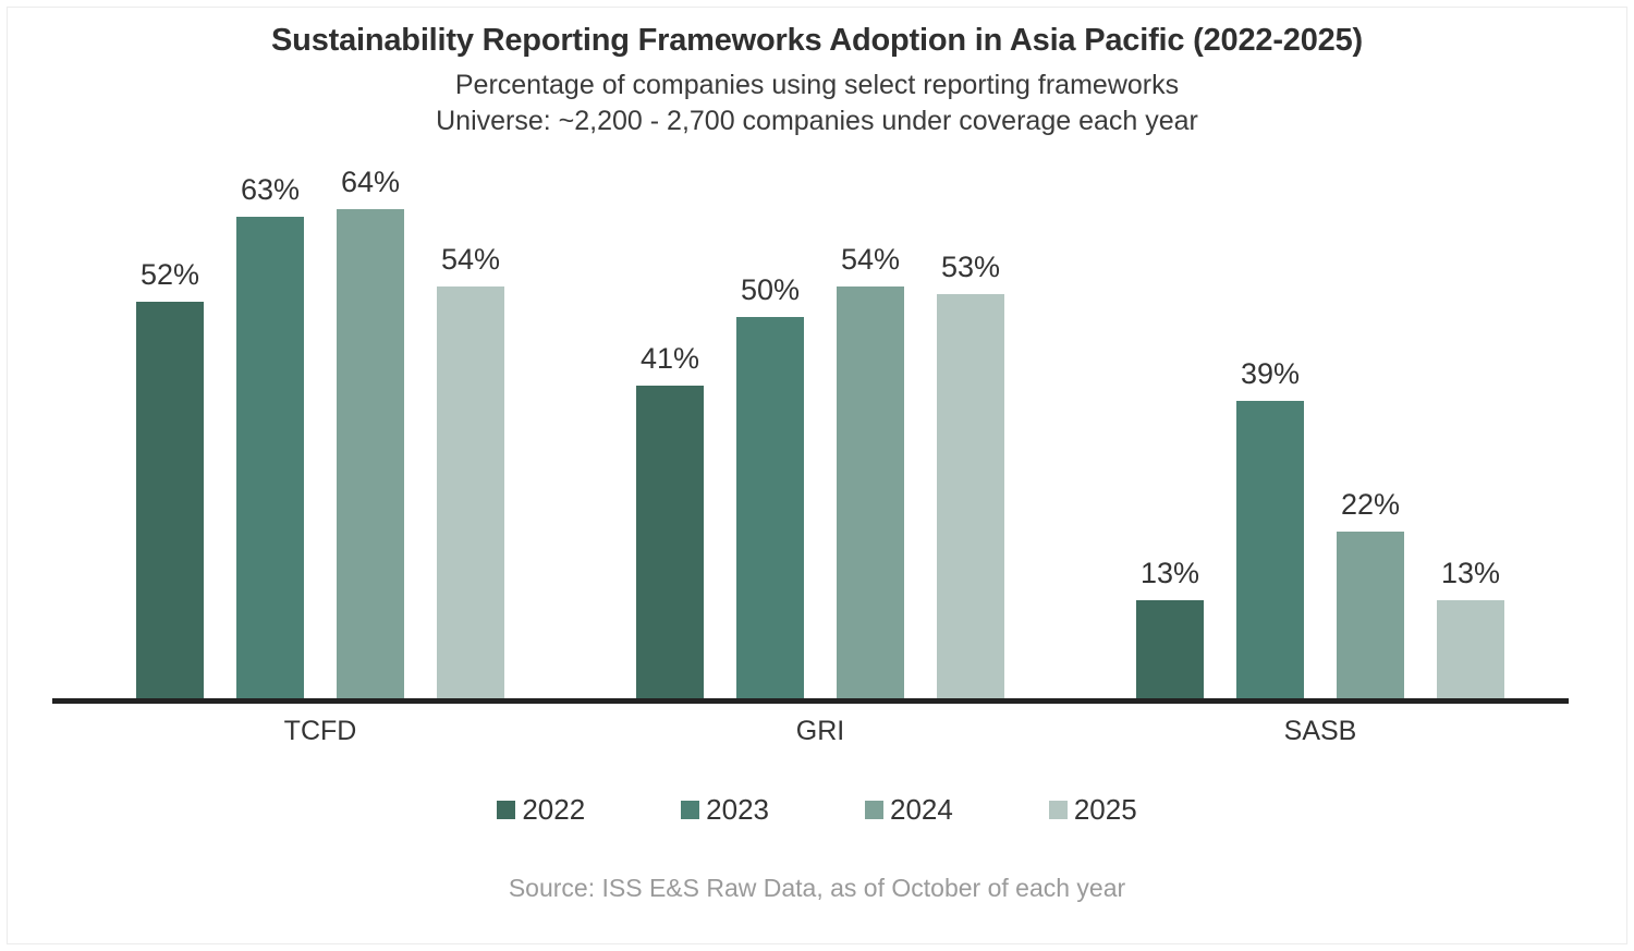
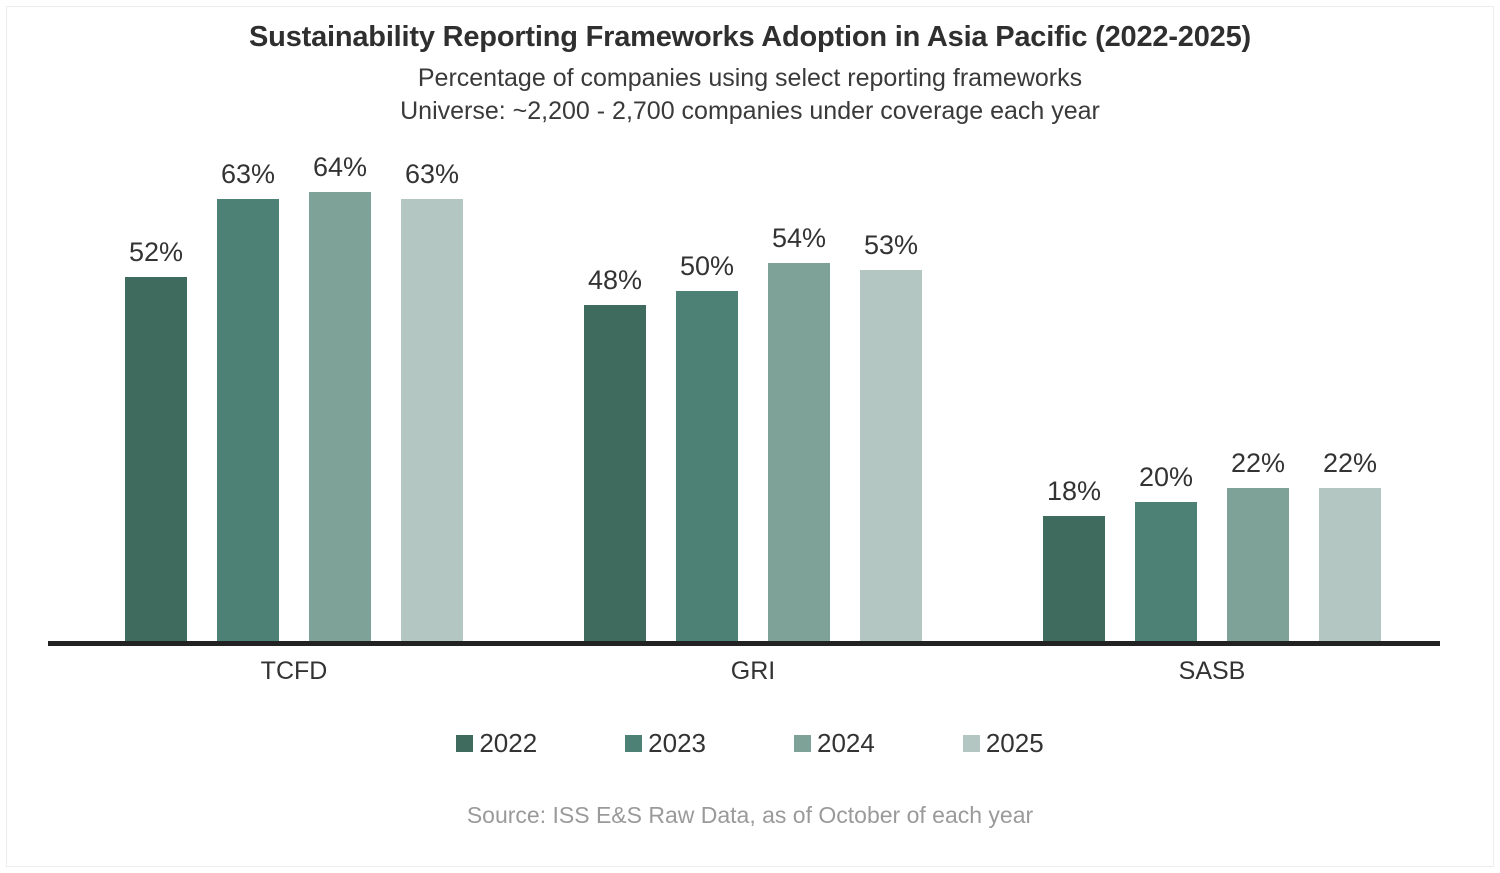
2025/TCFD: 54% -> 63%
2022/GRI: 41% -> 48%
2022/SASB: 13% -> 18%
2023/SASB: 39% -> 20%
2025/SASB: 13% -> 22%
